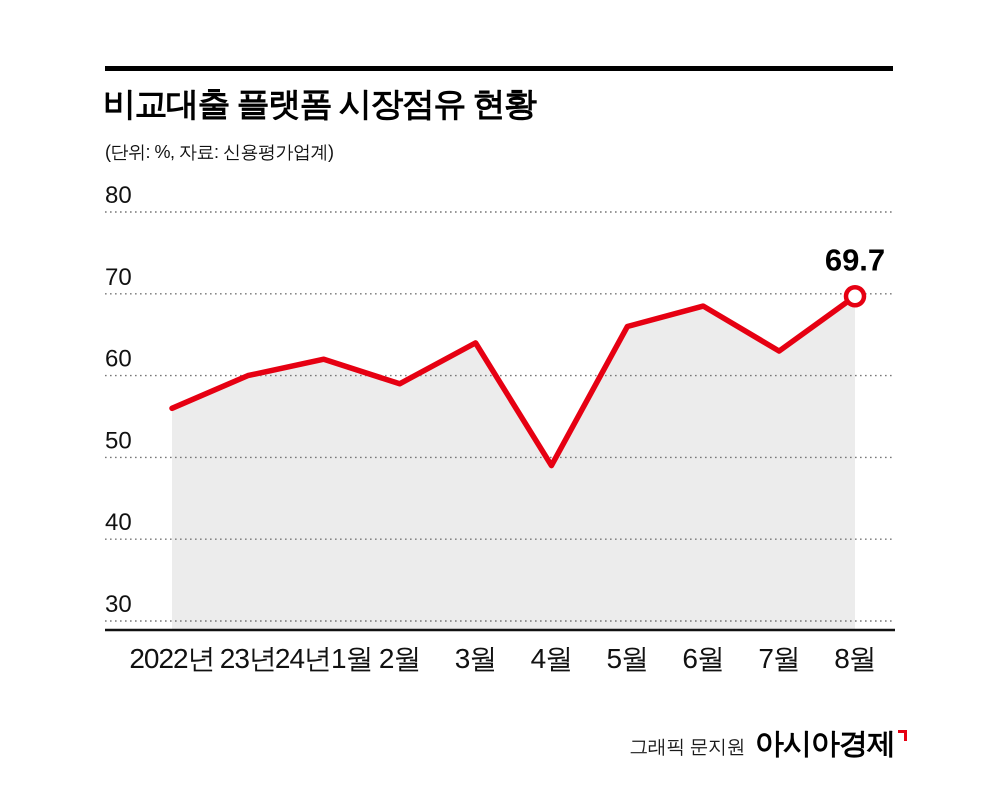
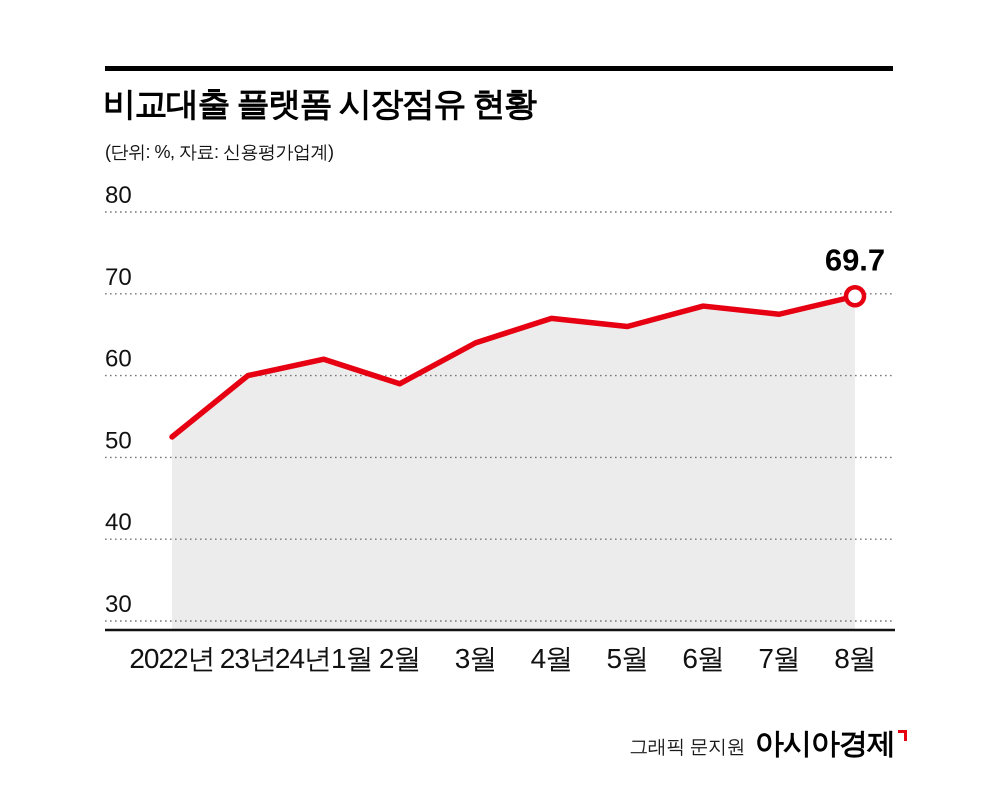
2022년: 56 -> 52
4월: 49 -> 67
7월: 63 -> 68
